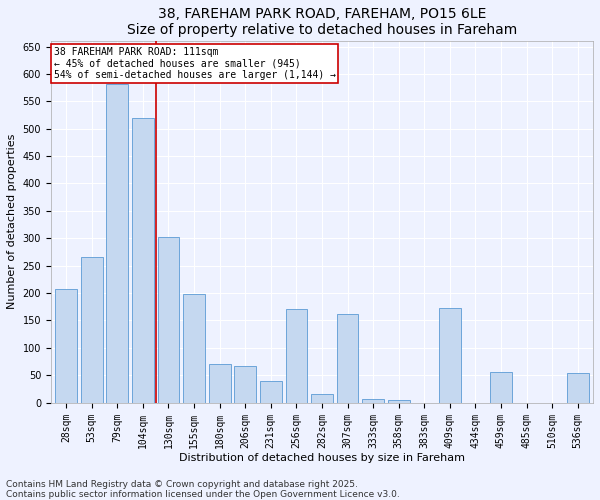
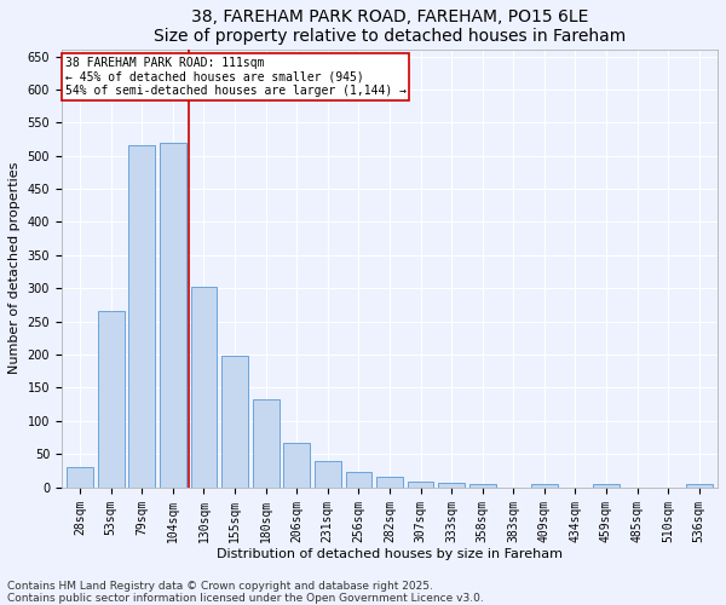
28sqm: 208 -> 30
79sqm: 582 -> 515
180sqm: 70 -> 133
256sqm: 170 -> 22
307sqm: 162 -> 9
409sqm: 172 -> 4
459sqm: 56 -> 4
536sqm: 54 -> 5
